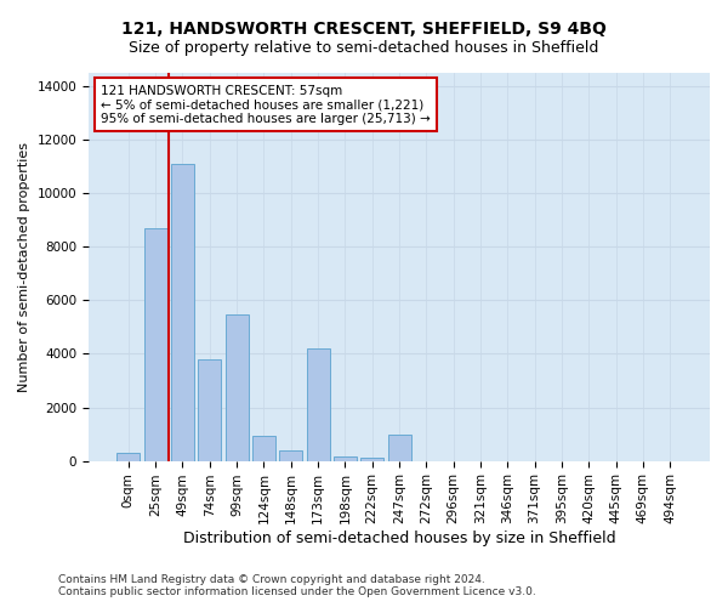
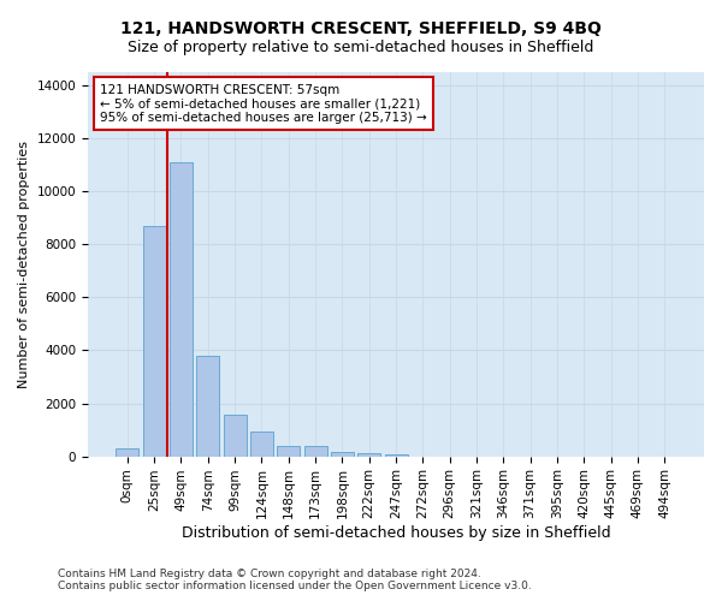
99sqm: 5450 -> 1550
173sqm: 4200 -> 380
247sqm: 1000 -> 70
